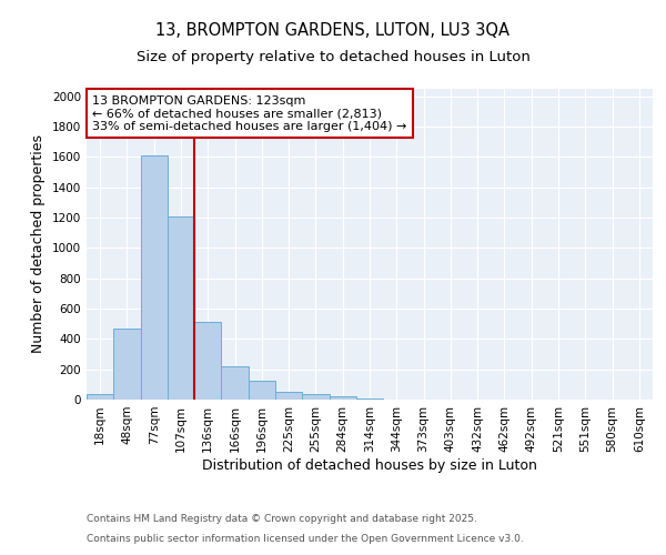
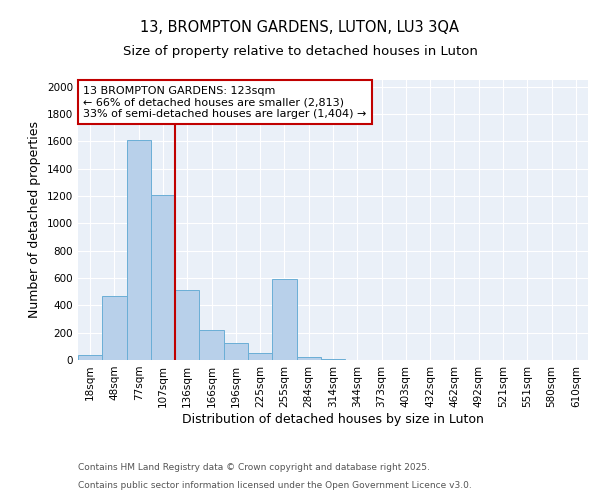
255sqm: 40 -> 590
